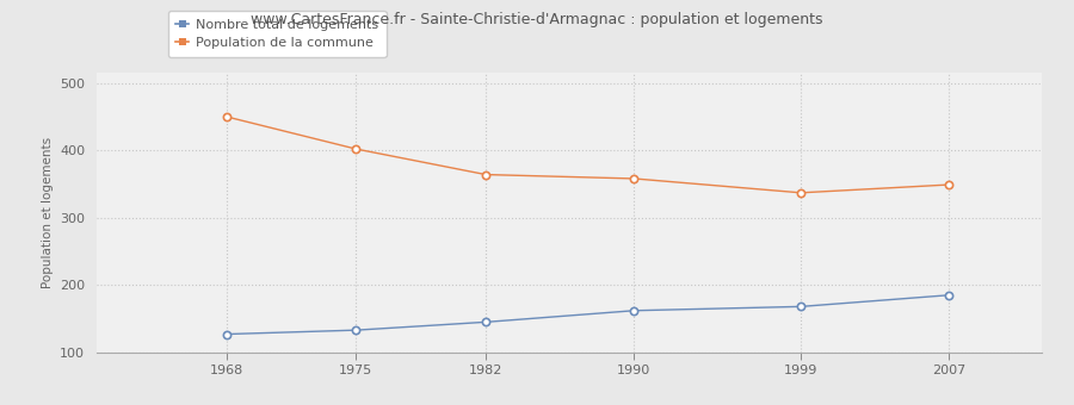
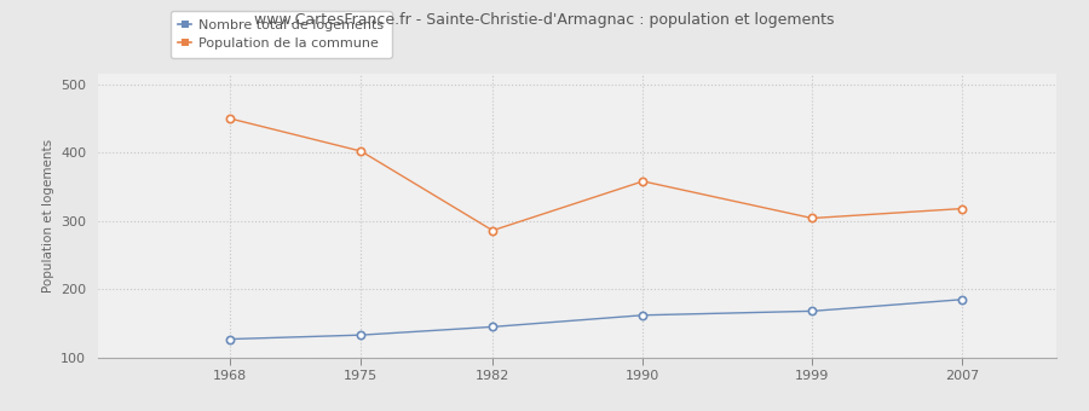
Population de la commune/1982: 364 -> 286
Population de la commune/1999: 337 -> 304
Population de la commune/2007: 349 -> 318
